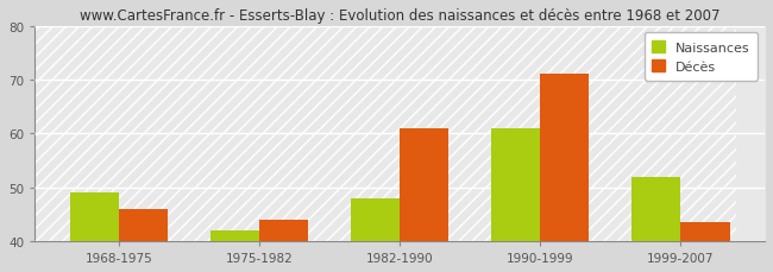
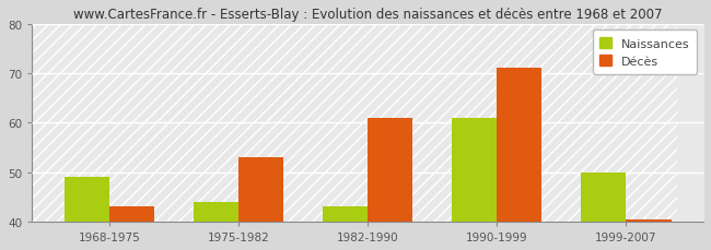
Décès/1968-1975: 46.0 -> 43.0
Naissances/1975-1982: 42 -> 44
Décès/1975-1982: 44.0 -> 53.0
Naissances/1982-1990: 48 -> 43
Naissances/1999-2007: 52 -> 50
Décès/1999-2007: 43.5 -> 40.5
